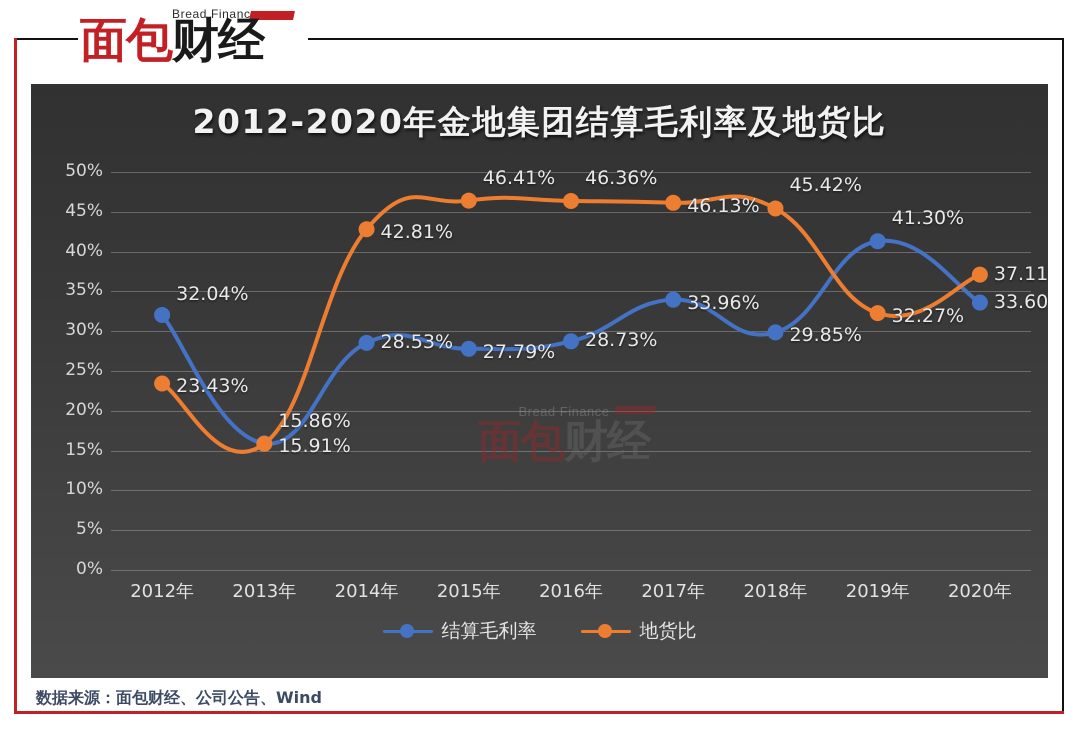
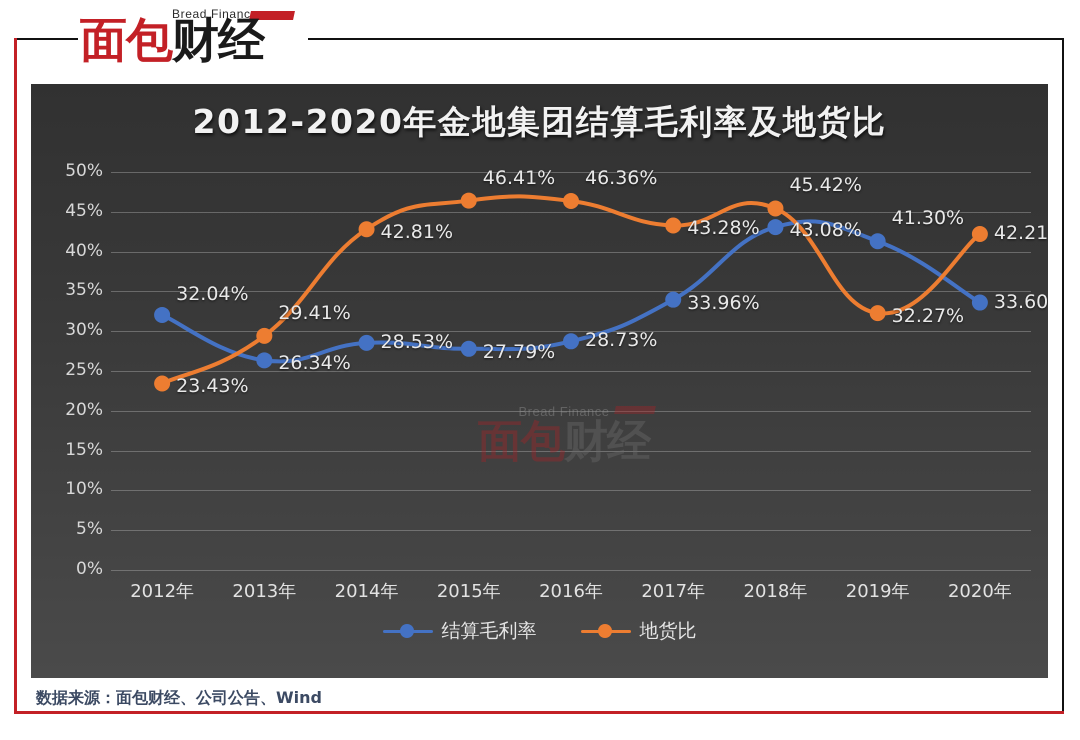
结算毛利率/2013年: 15.91% -> 26.34%
地货比/2013年: 15.86% -> 29.41%
地货比/2017年: 46.13% -> 43.28%
结算毛利率/2018年: 29.85% -> 43.08%
地货比/2020年: 37.11% -> 42.21%
